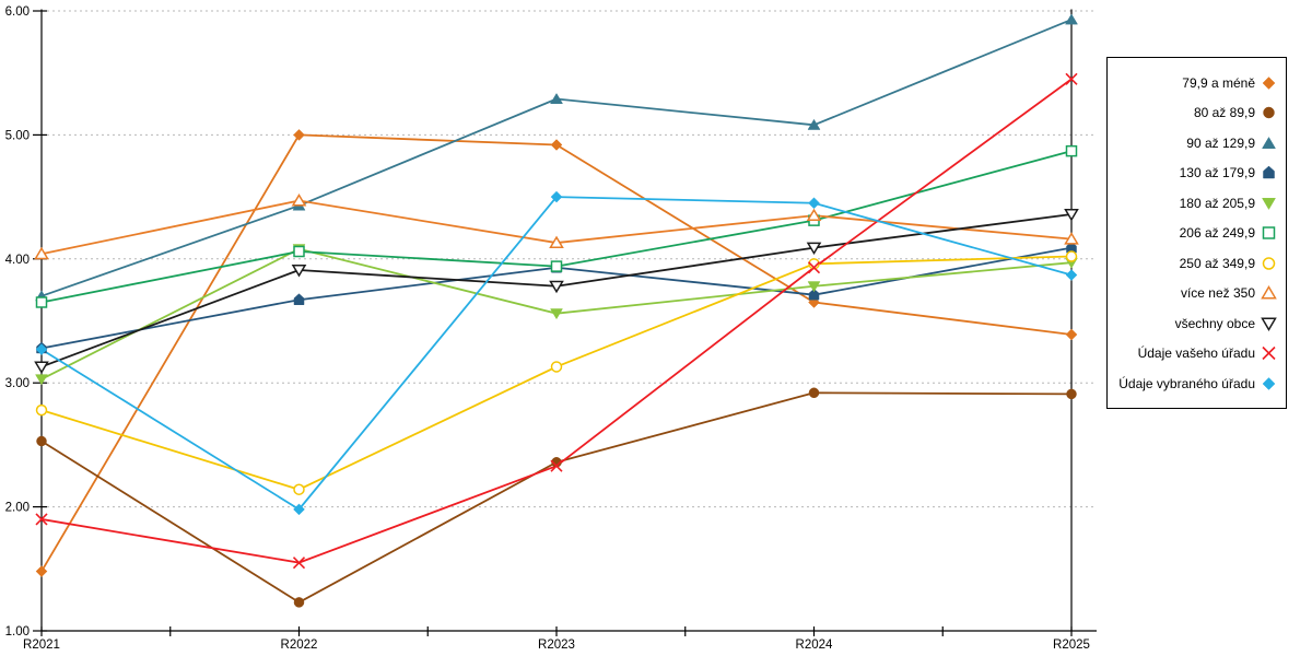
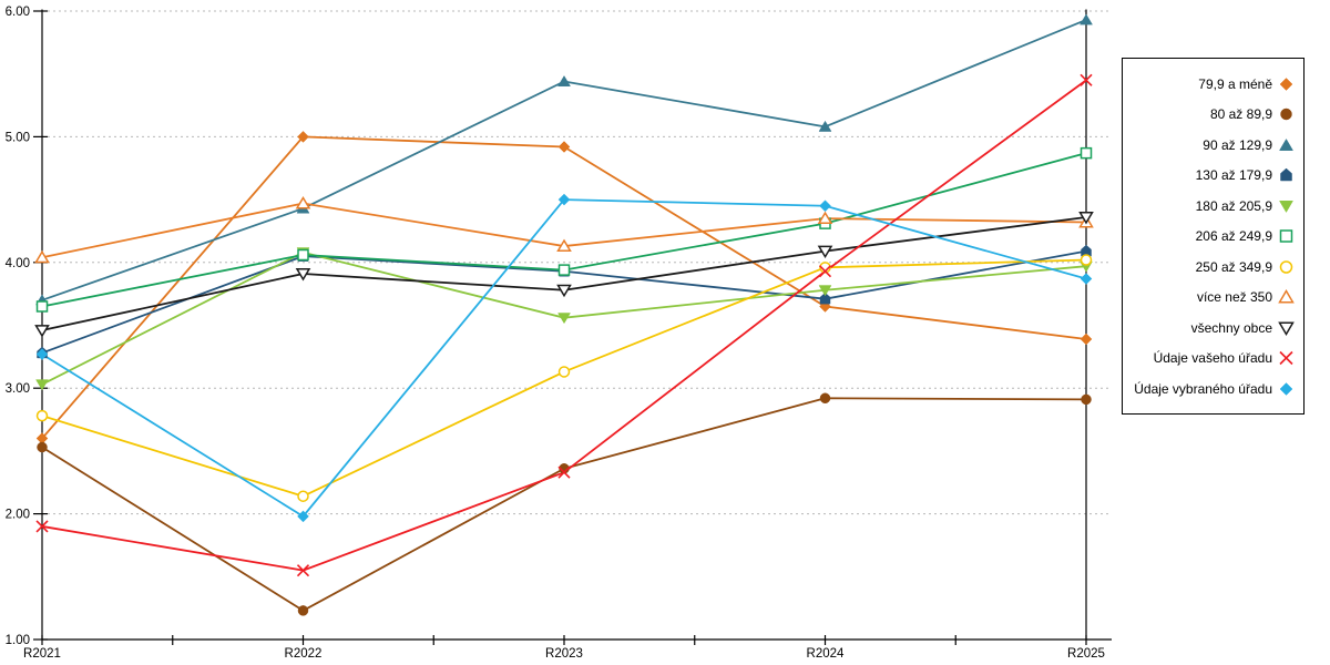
79,9 a méně/R2021: 1.48 -> 2.60
všechny obce/R2021: 3.13 -> 3.46
130 až 179,9/R2022: 3.67 -> 4.05
90 až 129,9/R2023: 5.29 -> 5.44
více než 350/R2025: 4.16 -> 4.32
